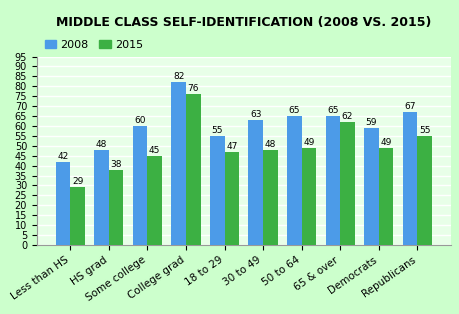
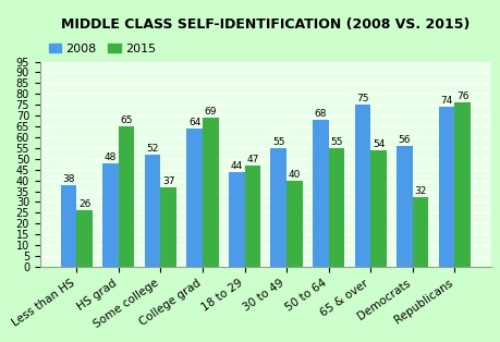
2008/Less than HS: 42 -> 38
2015/Less than HS: 29 -> 26
2015/HS grad: 38 -> 65
2008/Some college: 60 -> 52
2015/Some college: 45 -> 37
2008/College grad: 82 -> 64
2015/College grad: 76 -> 69
2008/18 to 29: 55 -> 44
2008/30 to 49: 63 -> 55
2015/30 to 49: 48 -> 40
2008/50 to 64: 65 -> 68
2015/50 to 64: 49 -> 55
2008/65 & over: 65 -> 75
2015/65 & over: 62 -> 54
2008/Democrats: 59 -> 56
2015/Democrats: 49 -> 32
2008/Republicans: 67 -> 74
2015/Republicans: 55 -> 76
